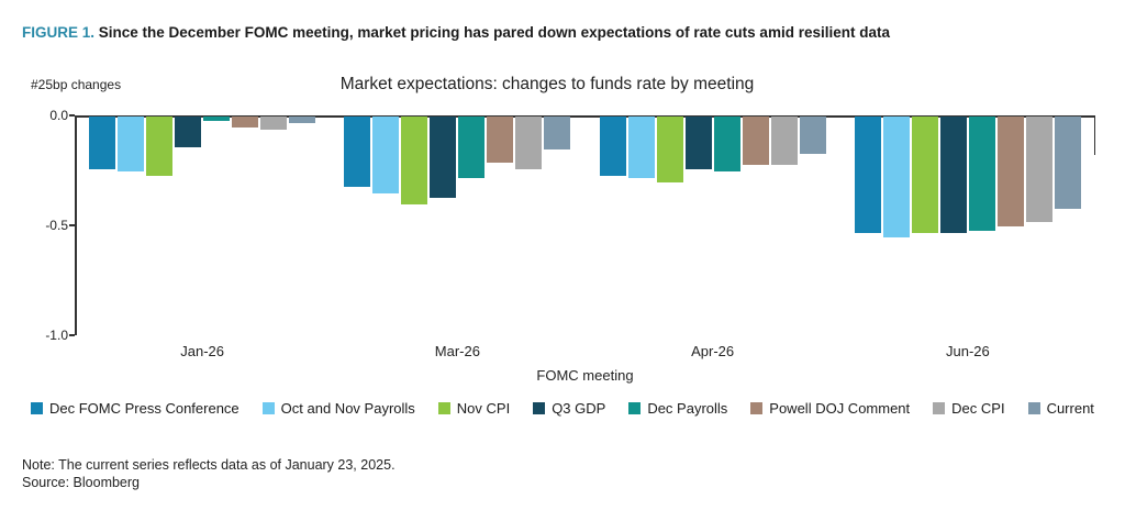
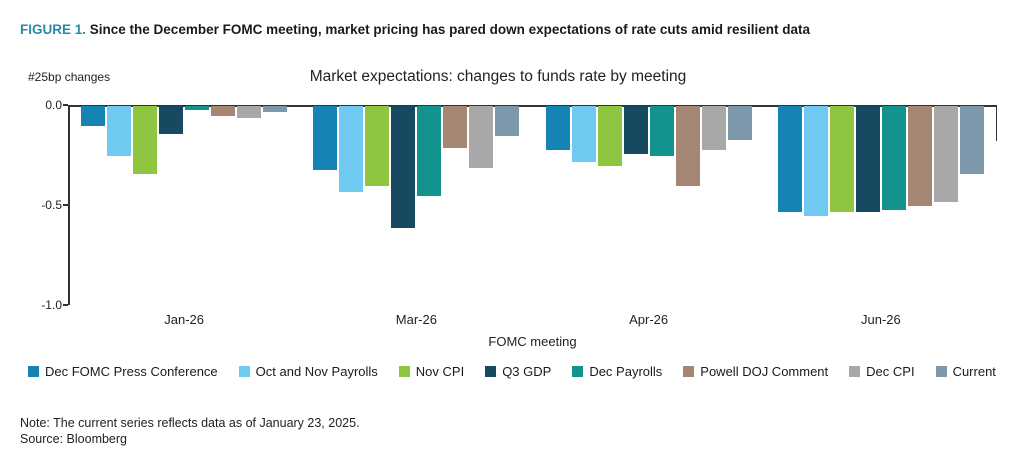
Dec FOMC Press Conference/Jan-26: -0.24 -> -0.10
Nov CPI/Jan-26: -0.27 -> -0.34
Oct and Nov Payrolls/Mar-26: -0.35 -> -0.43
Q3 GDP/Mar-26: -0.37 -> -0.61
Dec Payrolls/Mar-26: -0.28 -> -0.45
Dec CPI/Mar-26: -0.24 -> -0.31
Dec FOMC Press Conference/Apr-26: -0.27 -> -0.22
Powell DOJ Comment/Apr-26: -0.22 -> -0.40
Current/Jun-26: -0.42 -> -0.34
